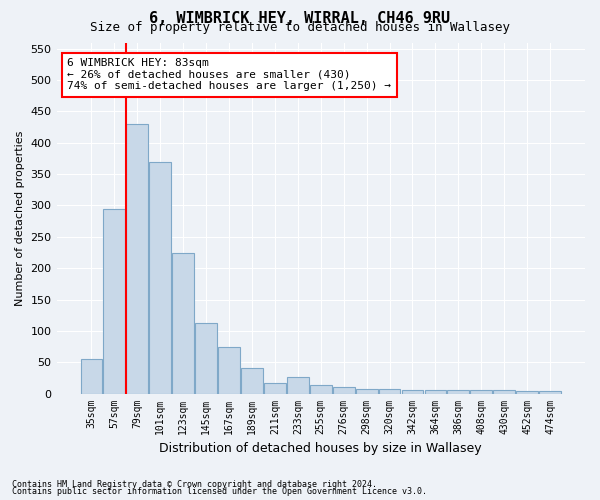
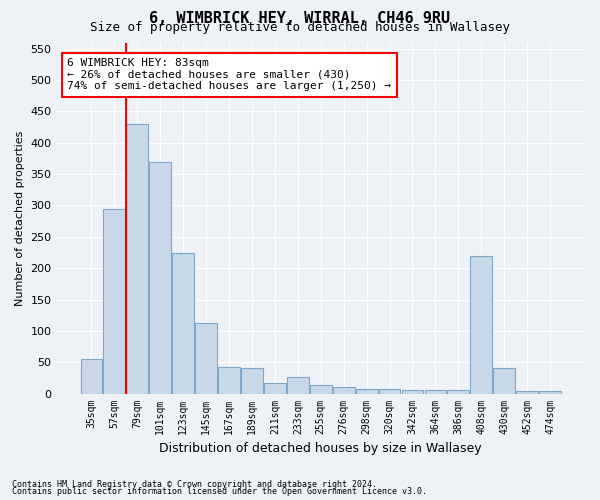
167sqm: 75 -> 42
408sqm: 5 -> 220
430sqm: 5 -> 40
